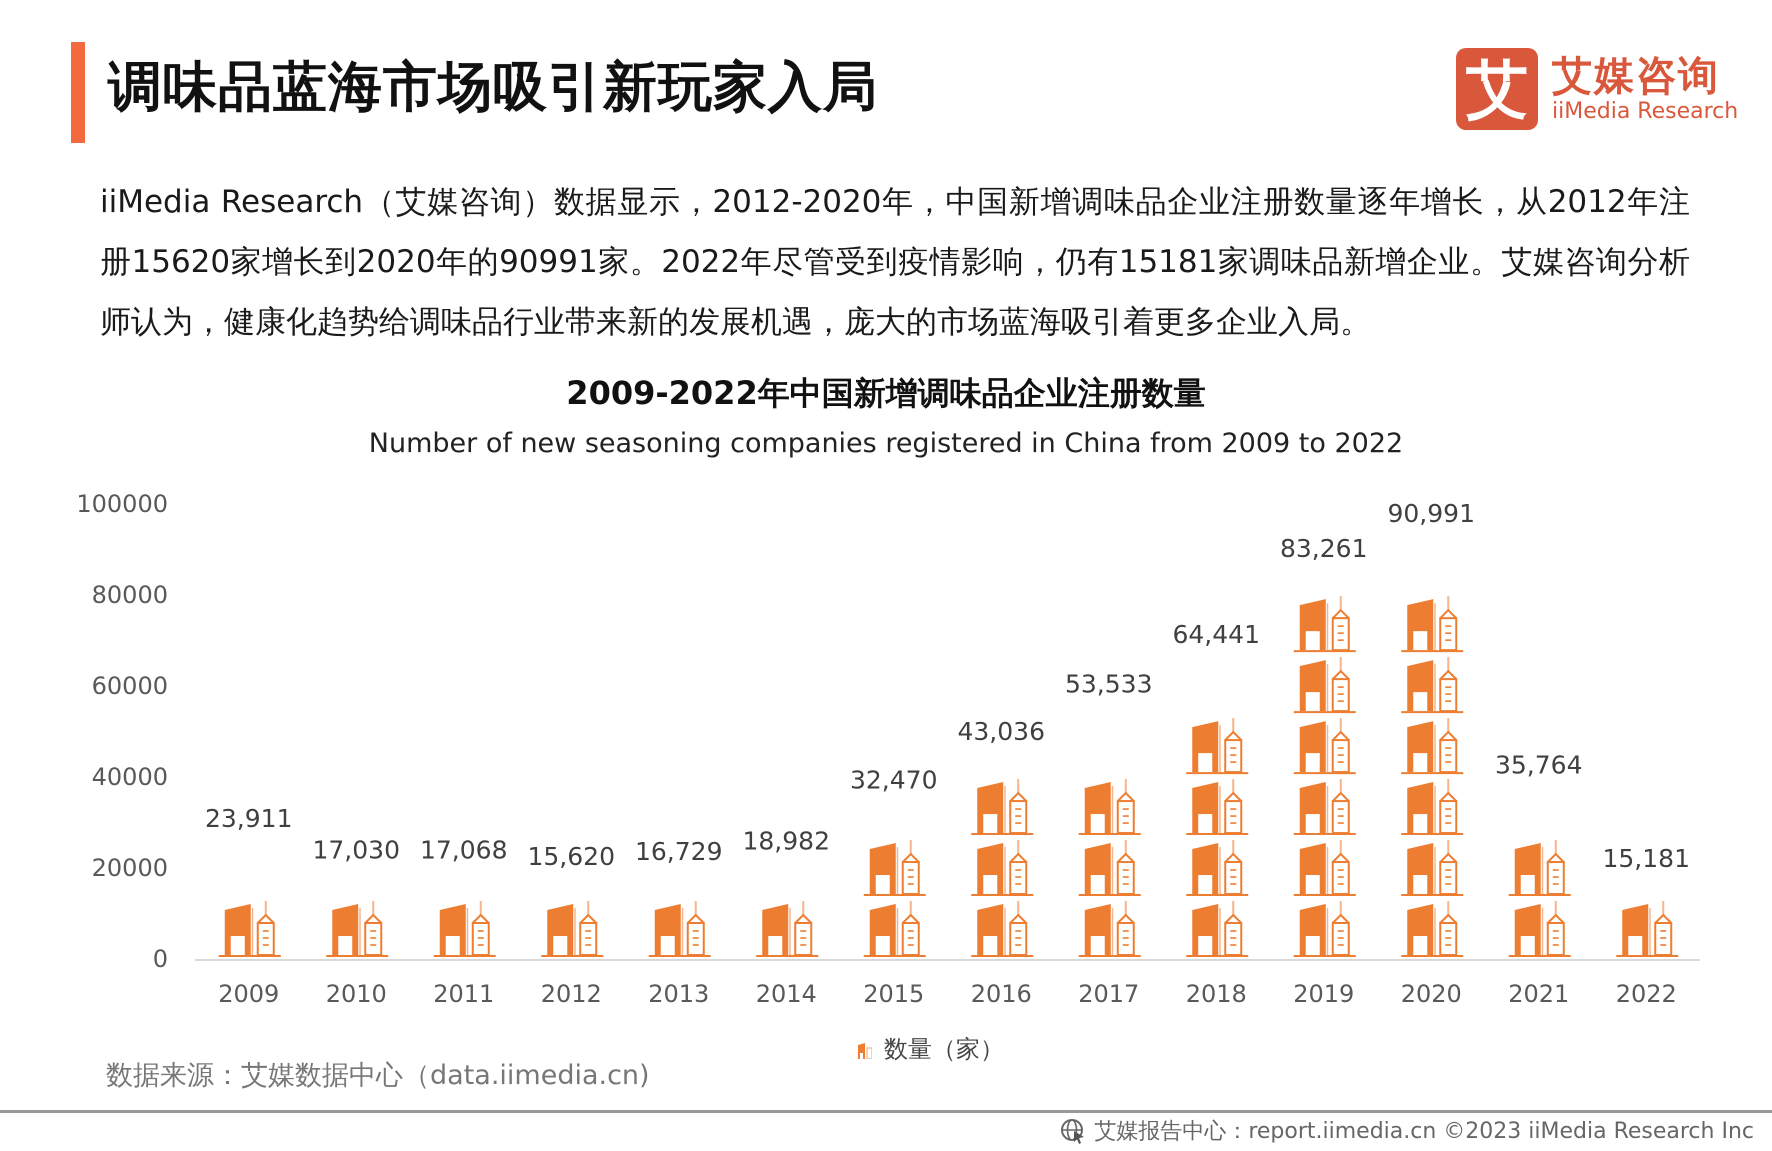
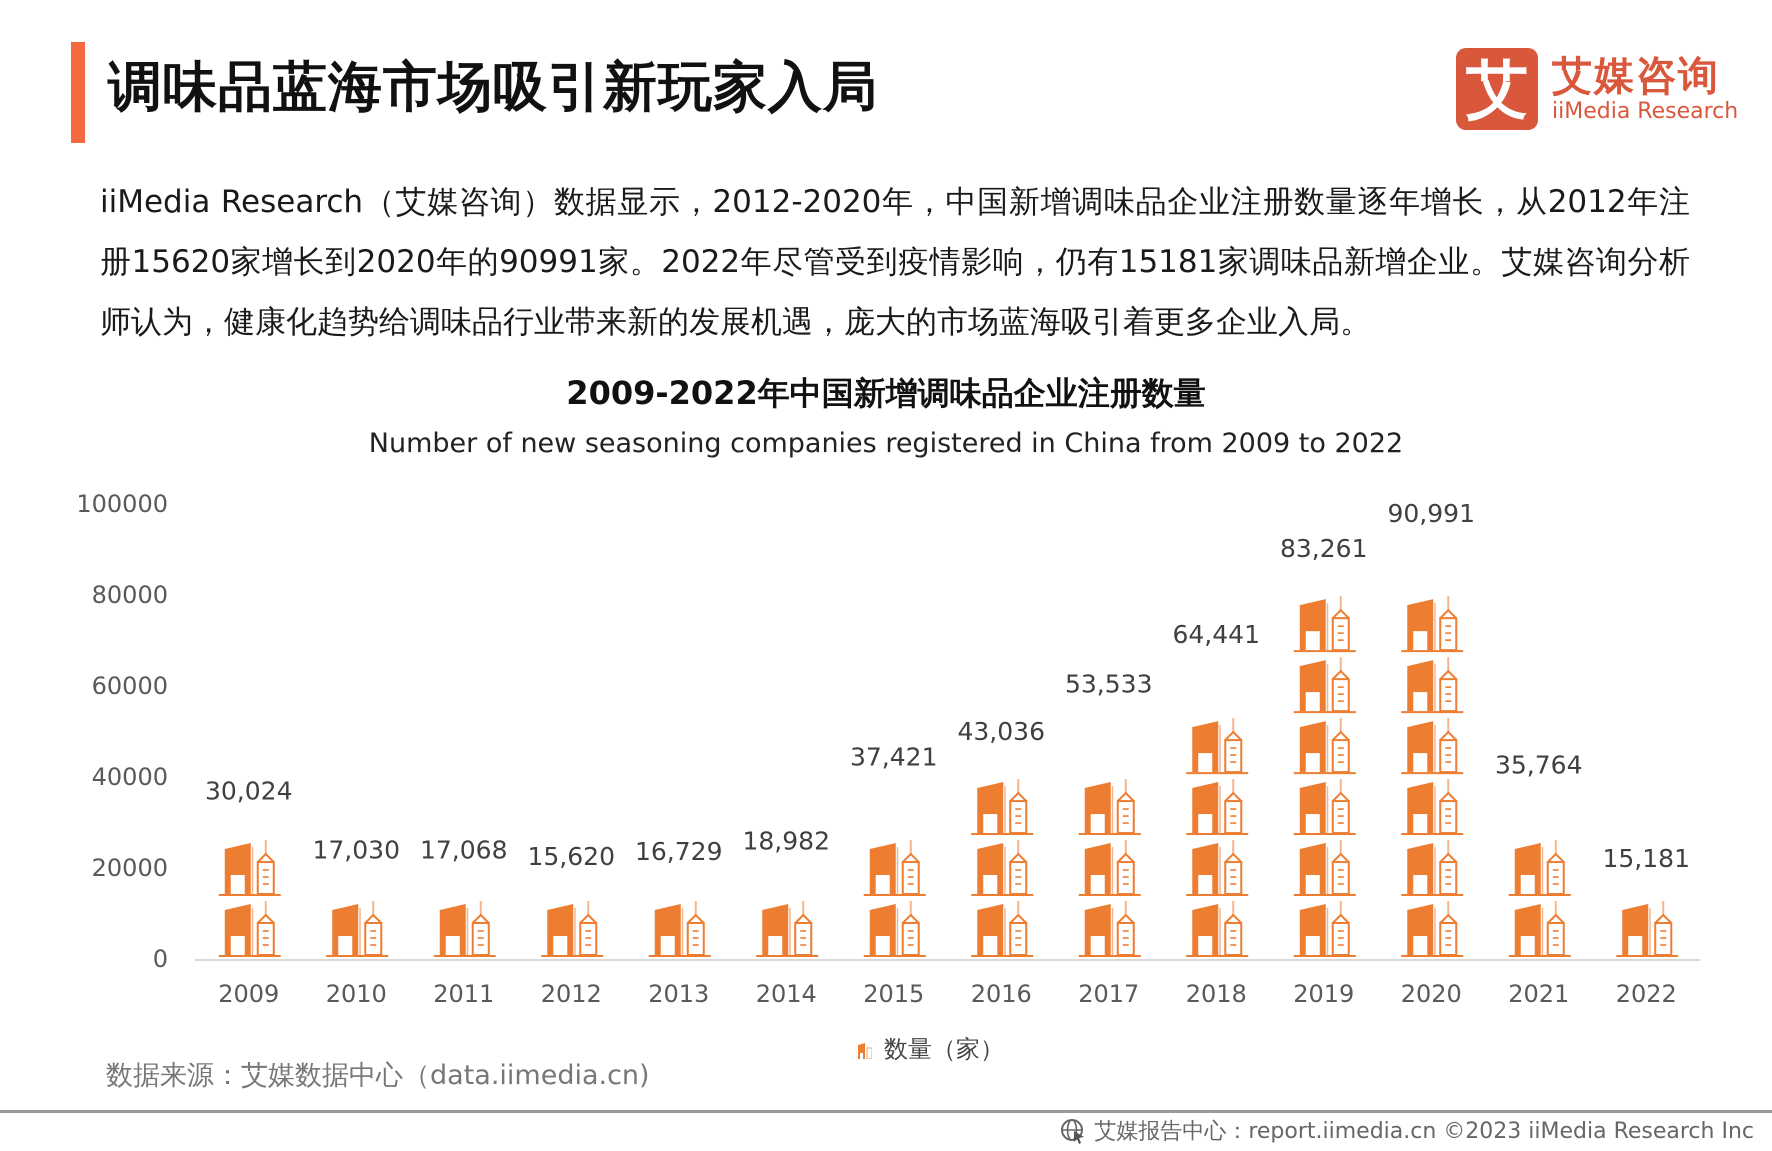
2009: 23,911 -> 30,024
2015: 32,470 -> 37,421
